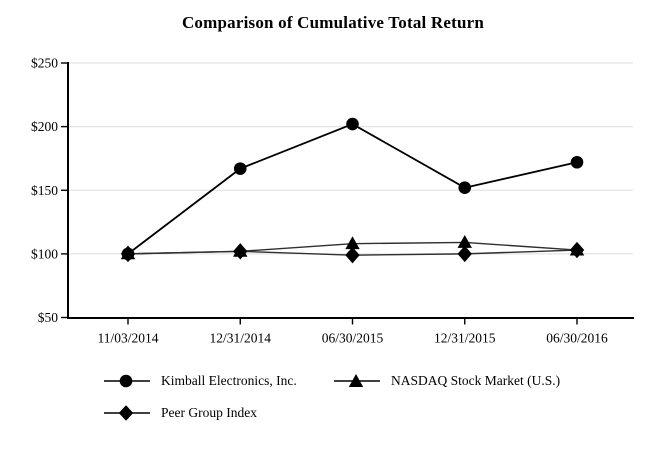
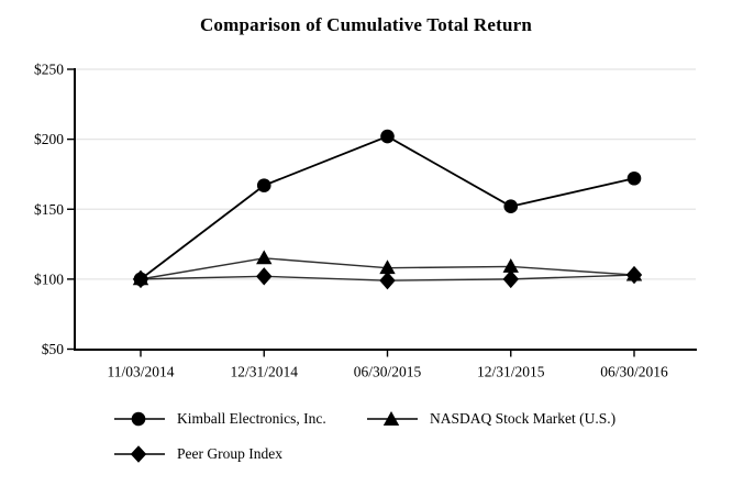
NASDAQ Stock Market (U.S.)/12/31/2014: $102 -> $115
